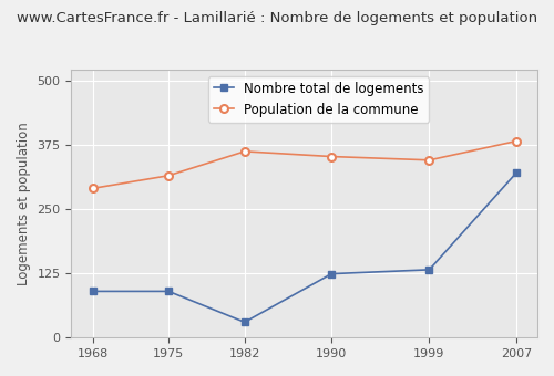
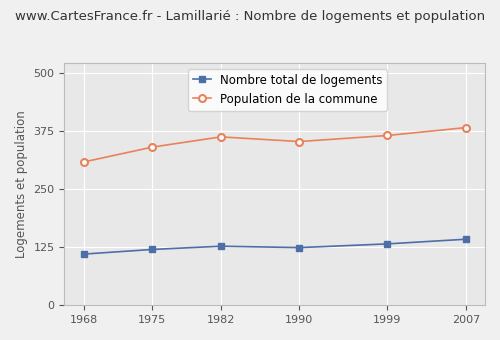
Nombre total de logements/1968: 90 -> 110
Population de la commune/1968: 290 -> 308
Nombre total de logements/1975: 90 -> 120
Population de la commune/1975: 315 -> 340
Nombre total de logements/1982: 30 -> 127
Population de la commune/1999: 345 -> 365
Nombre total de logements/2007: 320 -> 142
